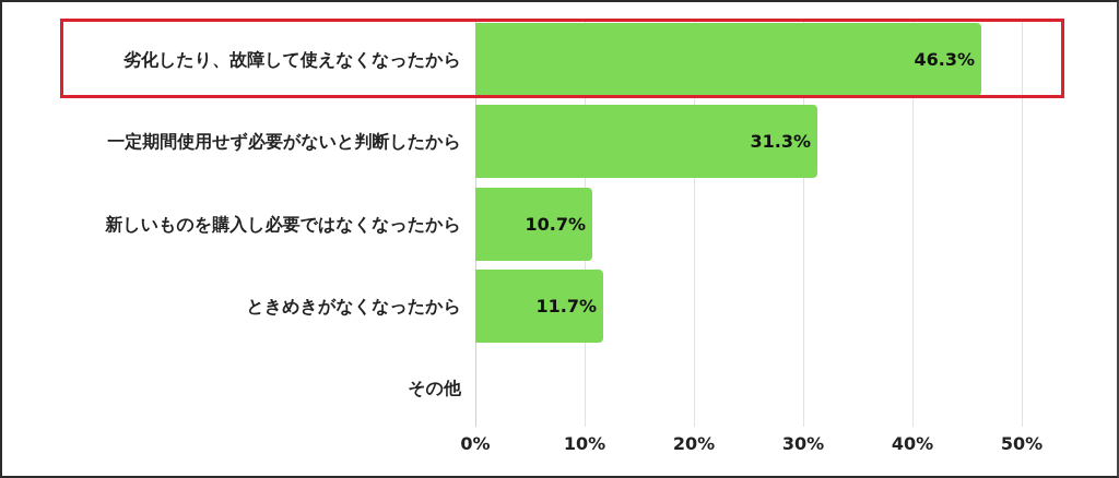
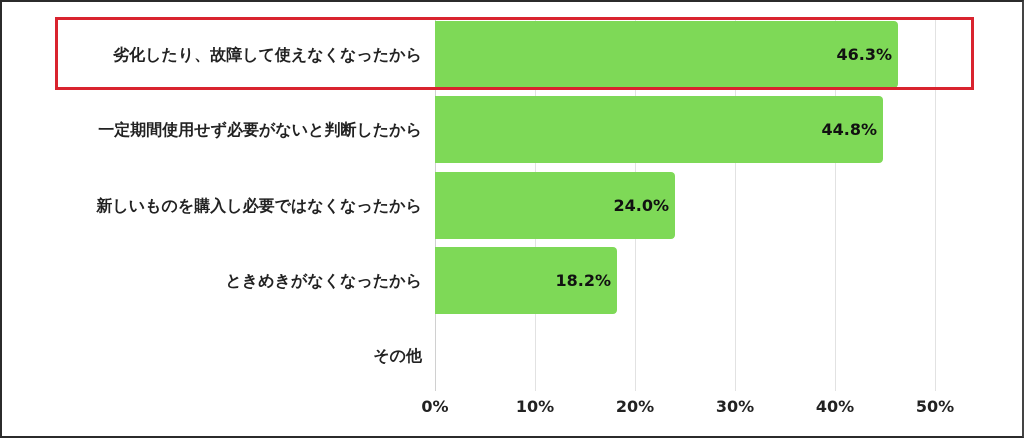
一定期間使用せず必要がないと判断したから: 31.3% -> 44.8%
新しいものを購入し必要ではなくなったから: 10.7% -> 24.0%
ときめきがなくなったから: 11.7% -> 18.2%
